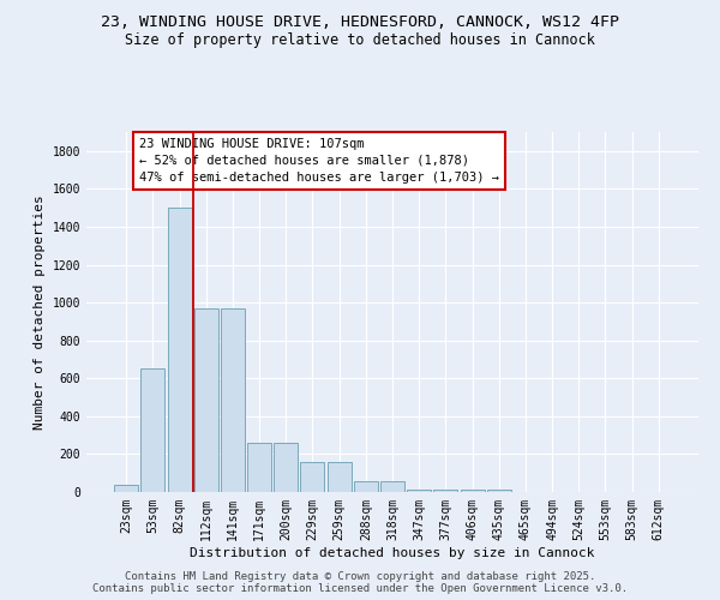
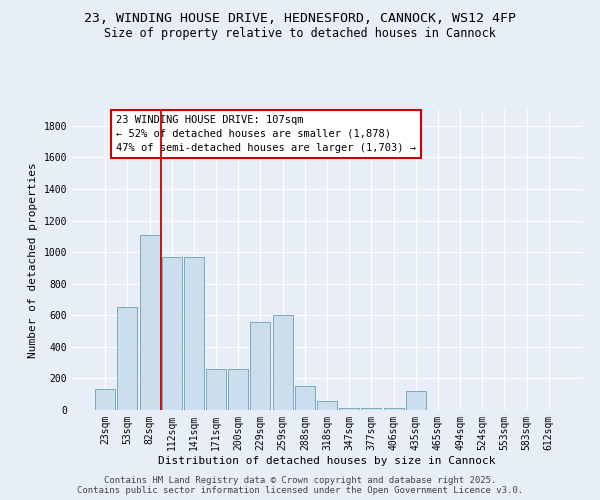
23sqm: 40 -> 130
82sqm: 1500 -> 1110
229sqm: 160 -> 560
259sqm: 160 -> 600
288sqm: 60 -> 150
435sqm: 10 -> 120
